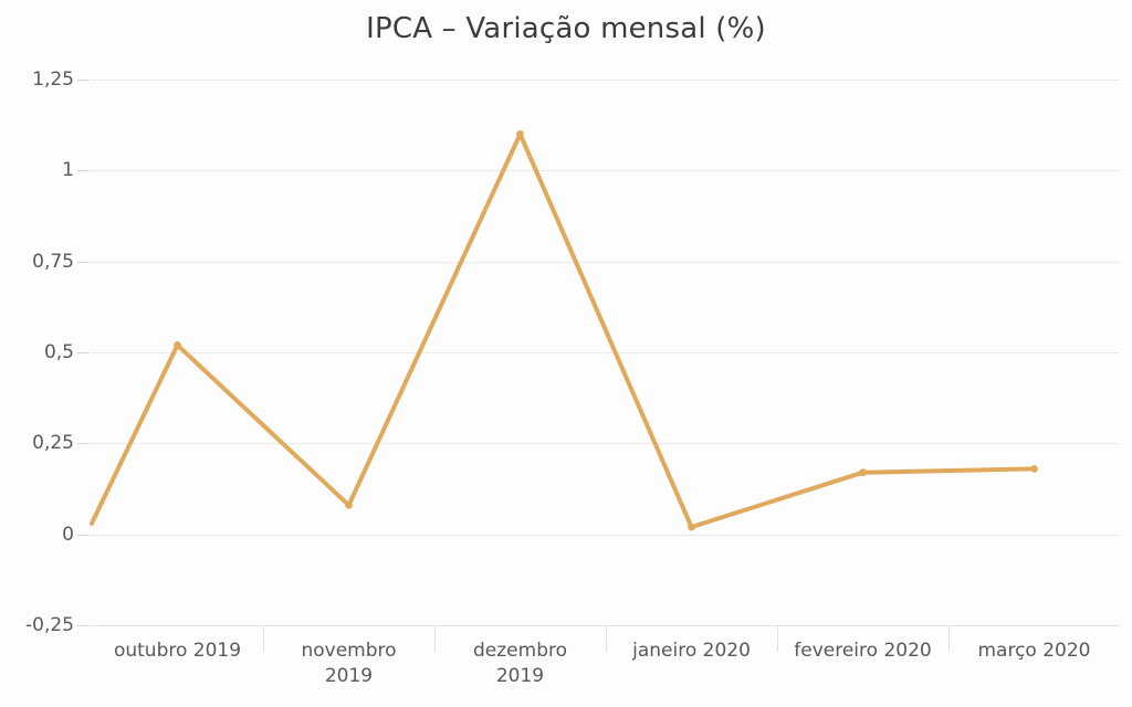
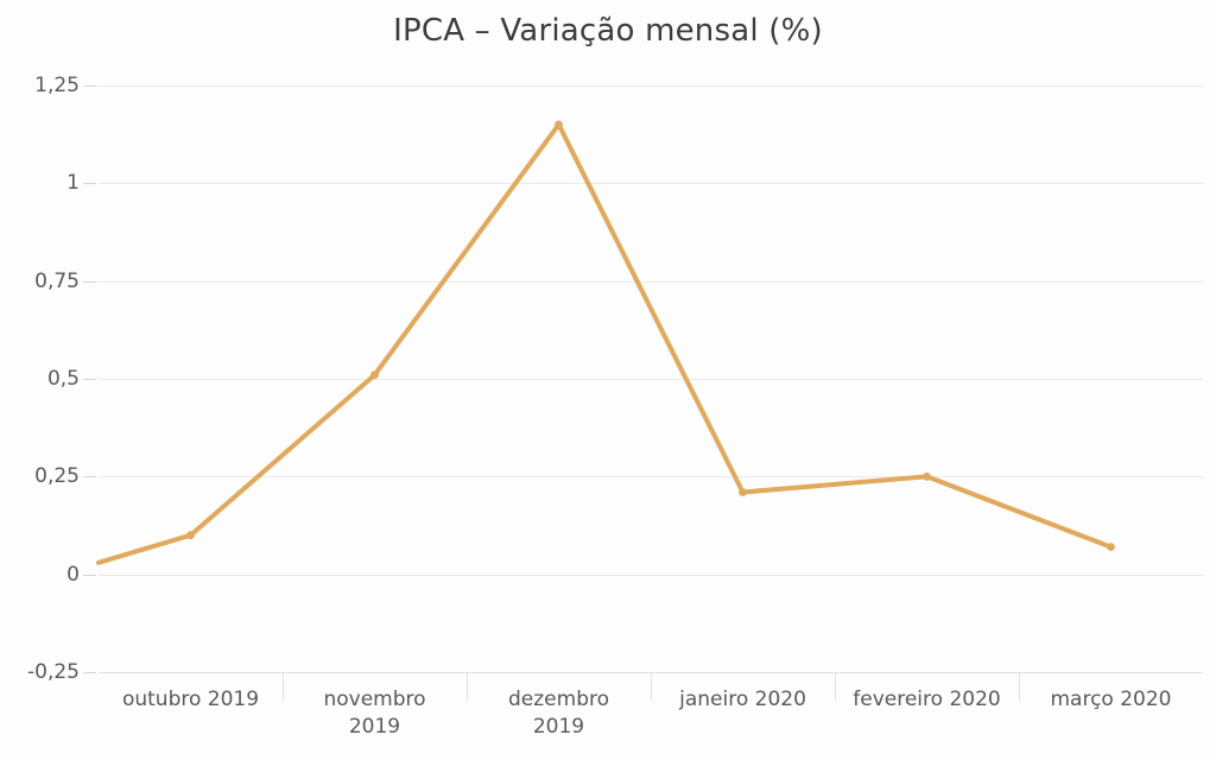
outubro 2019: 0,52 -> 0,10
novembro 2019: 0,08 -> 0,51
dezembro 2019: 1,10 -> 1,15
janeiro 2020: 0,02 -> 0,21
fevereiro 2020: 0,17 -> 0,25
março 2020: 0,18 -> 0,07
